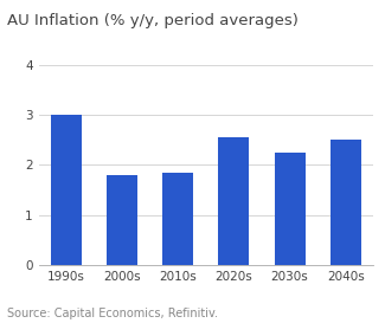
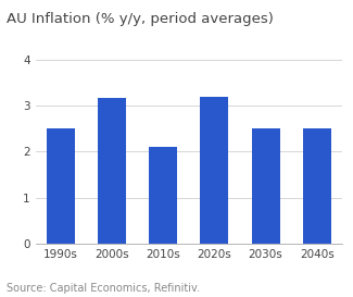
1990s: 3.00 -> 2.50
2000s: 1.80 -> 3.17
2010s: 1.85 -> 2.10
2020s: 2.55 -> 3.18
2030s: 2.25 -> 2.50
